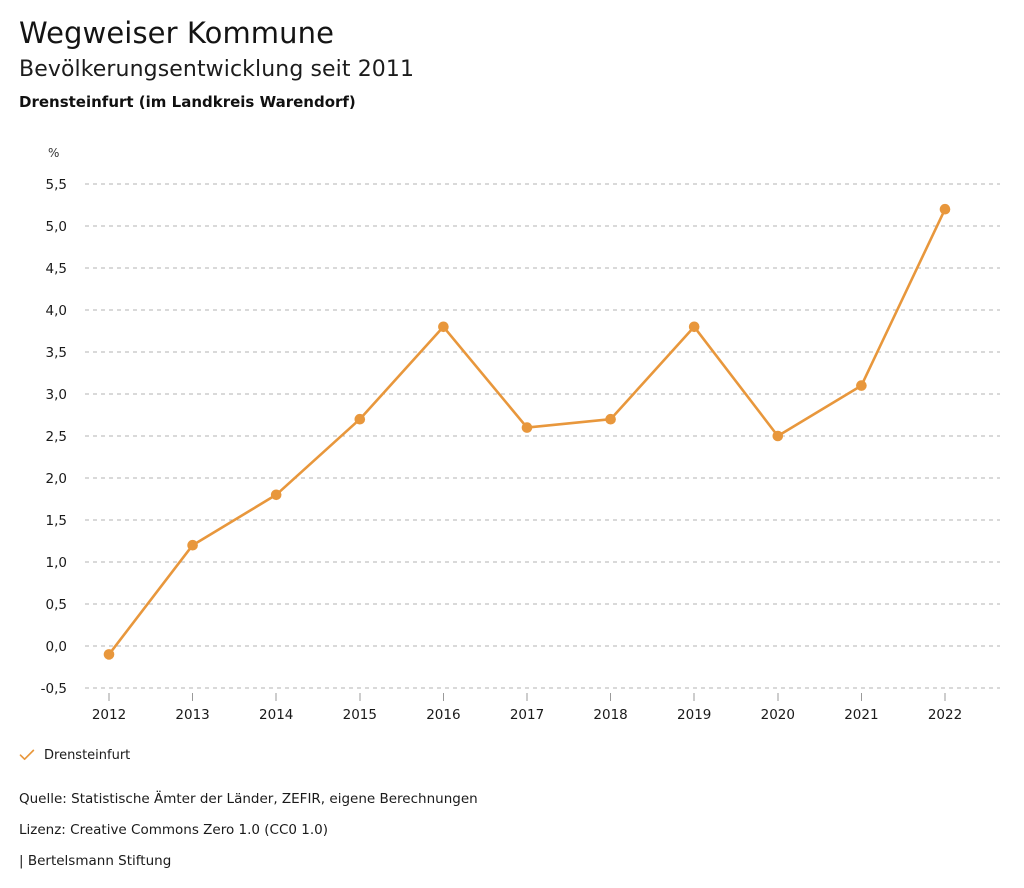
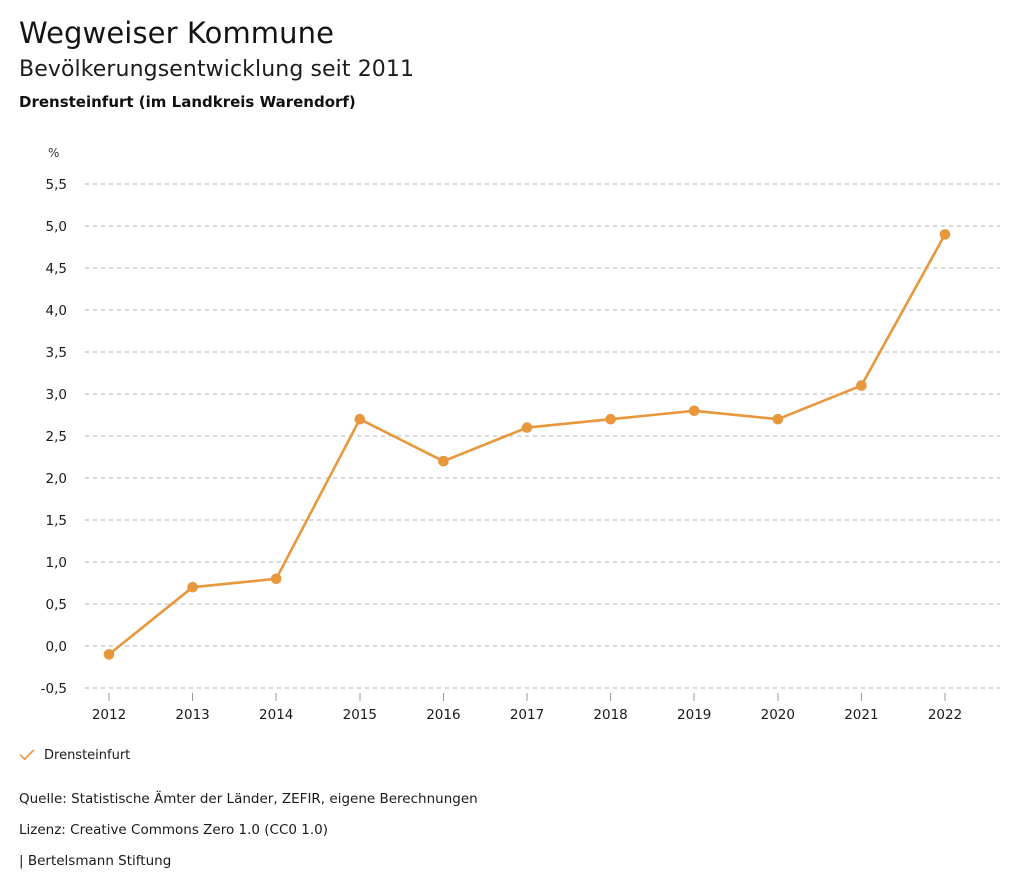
2013: 1,2 -> 0,7
2014: 1,8 -> 0,8
2016: 3,8 -> 2,2
2019: 3,8 -> 2,8
2020: 2,5 -> 2,7
2022: 5,2 -> 4,9
